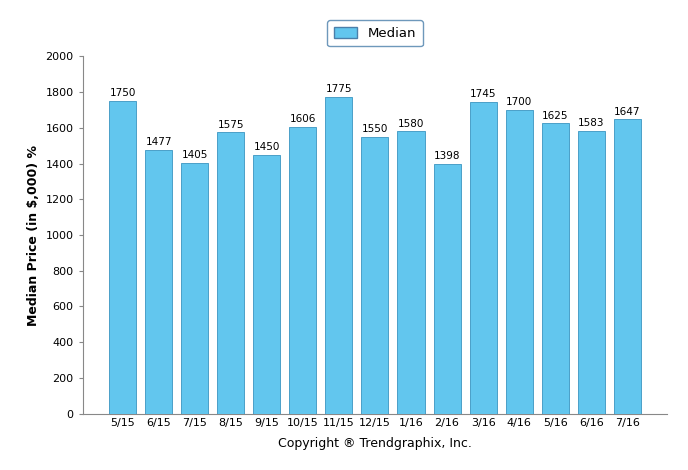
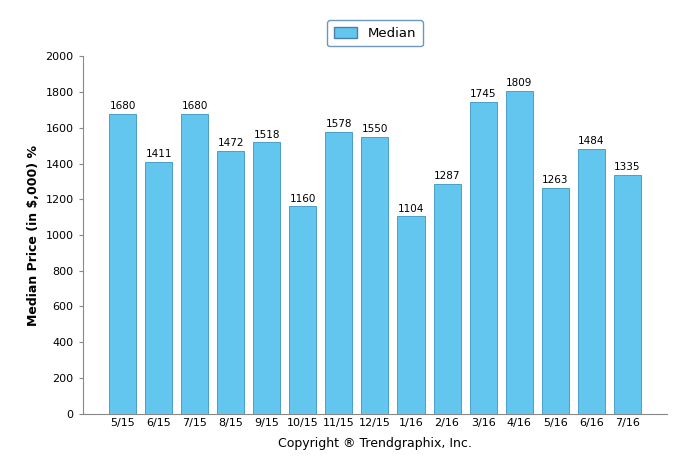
5/15: 1750 -> 1680
6/15: 1477 -> 1411
7/15: 1405 -> 1680
8/15: 1575 -> 1472
9/15: 1450 -> 1518
10/15: 1606 -> 1160
11/15: 1775 -> 1578
1/16: 1580 -> 1104
2/16: 1398 -> 1287
4/16: 1700 -> 1809
5/16: 1625 -> 1263
6/16: 1583 -> 1484
7/16: 1647 -> 1335
